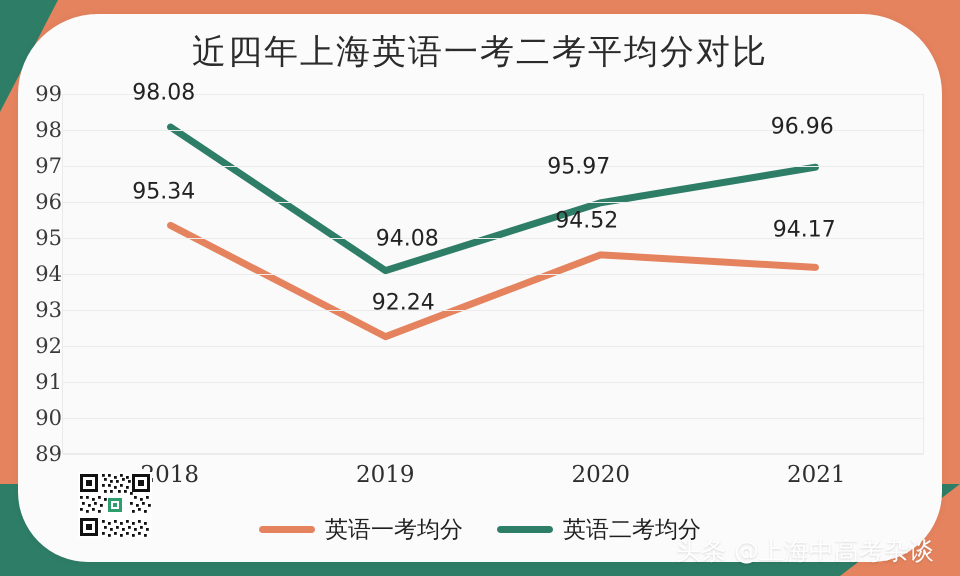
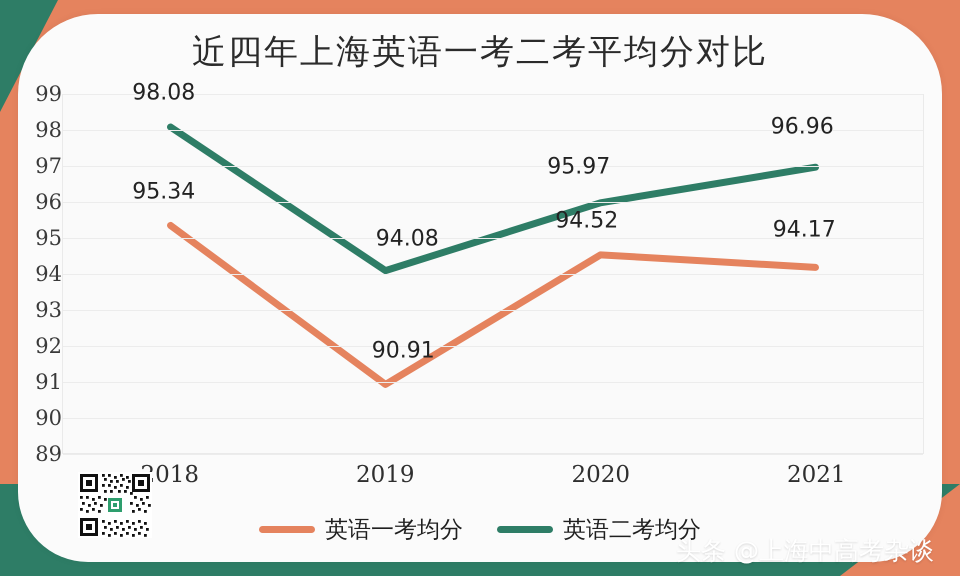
英语一考均分/2019: 92.24 -> 90.91
